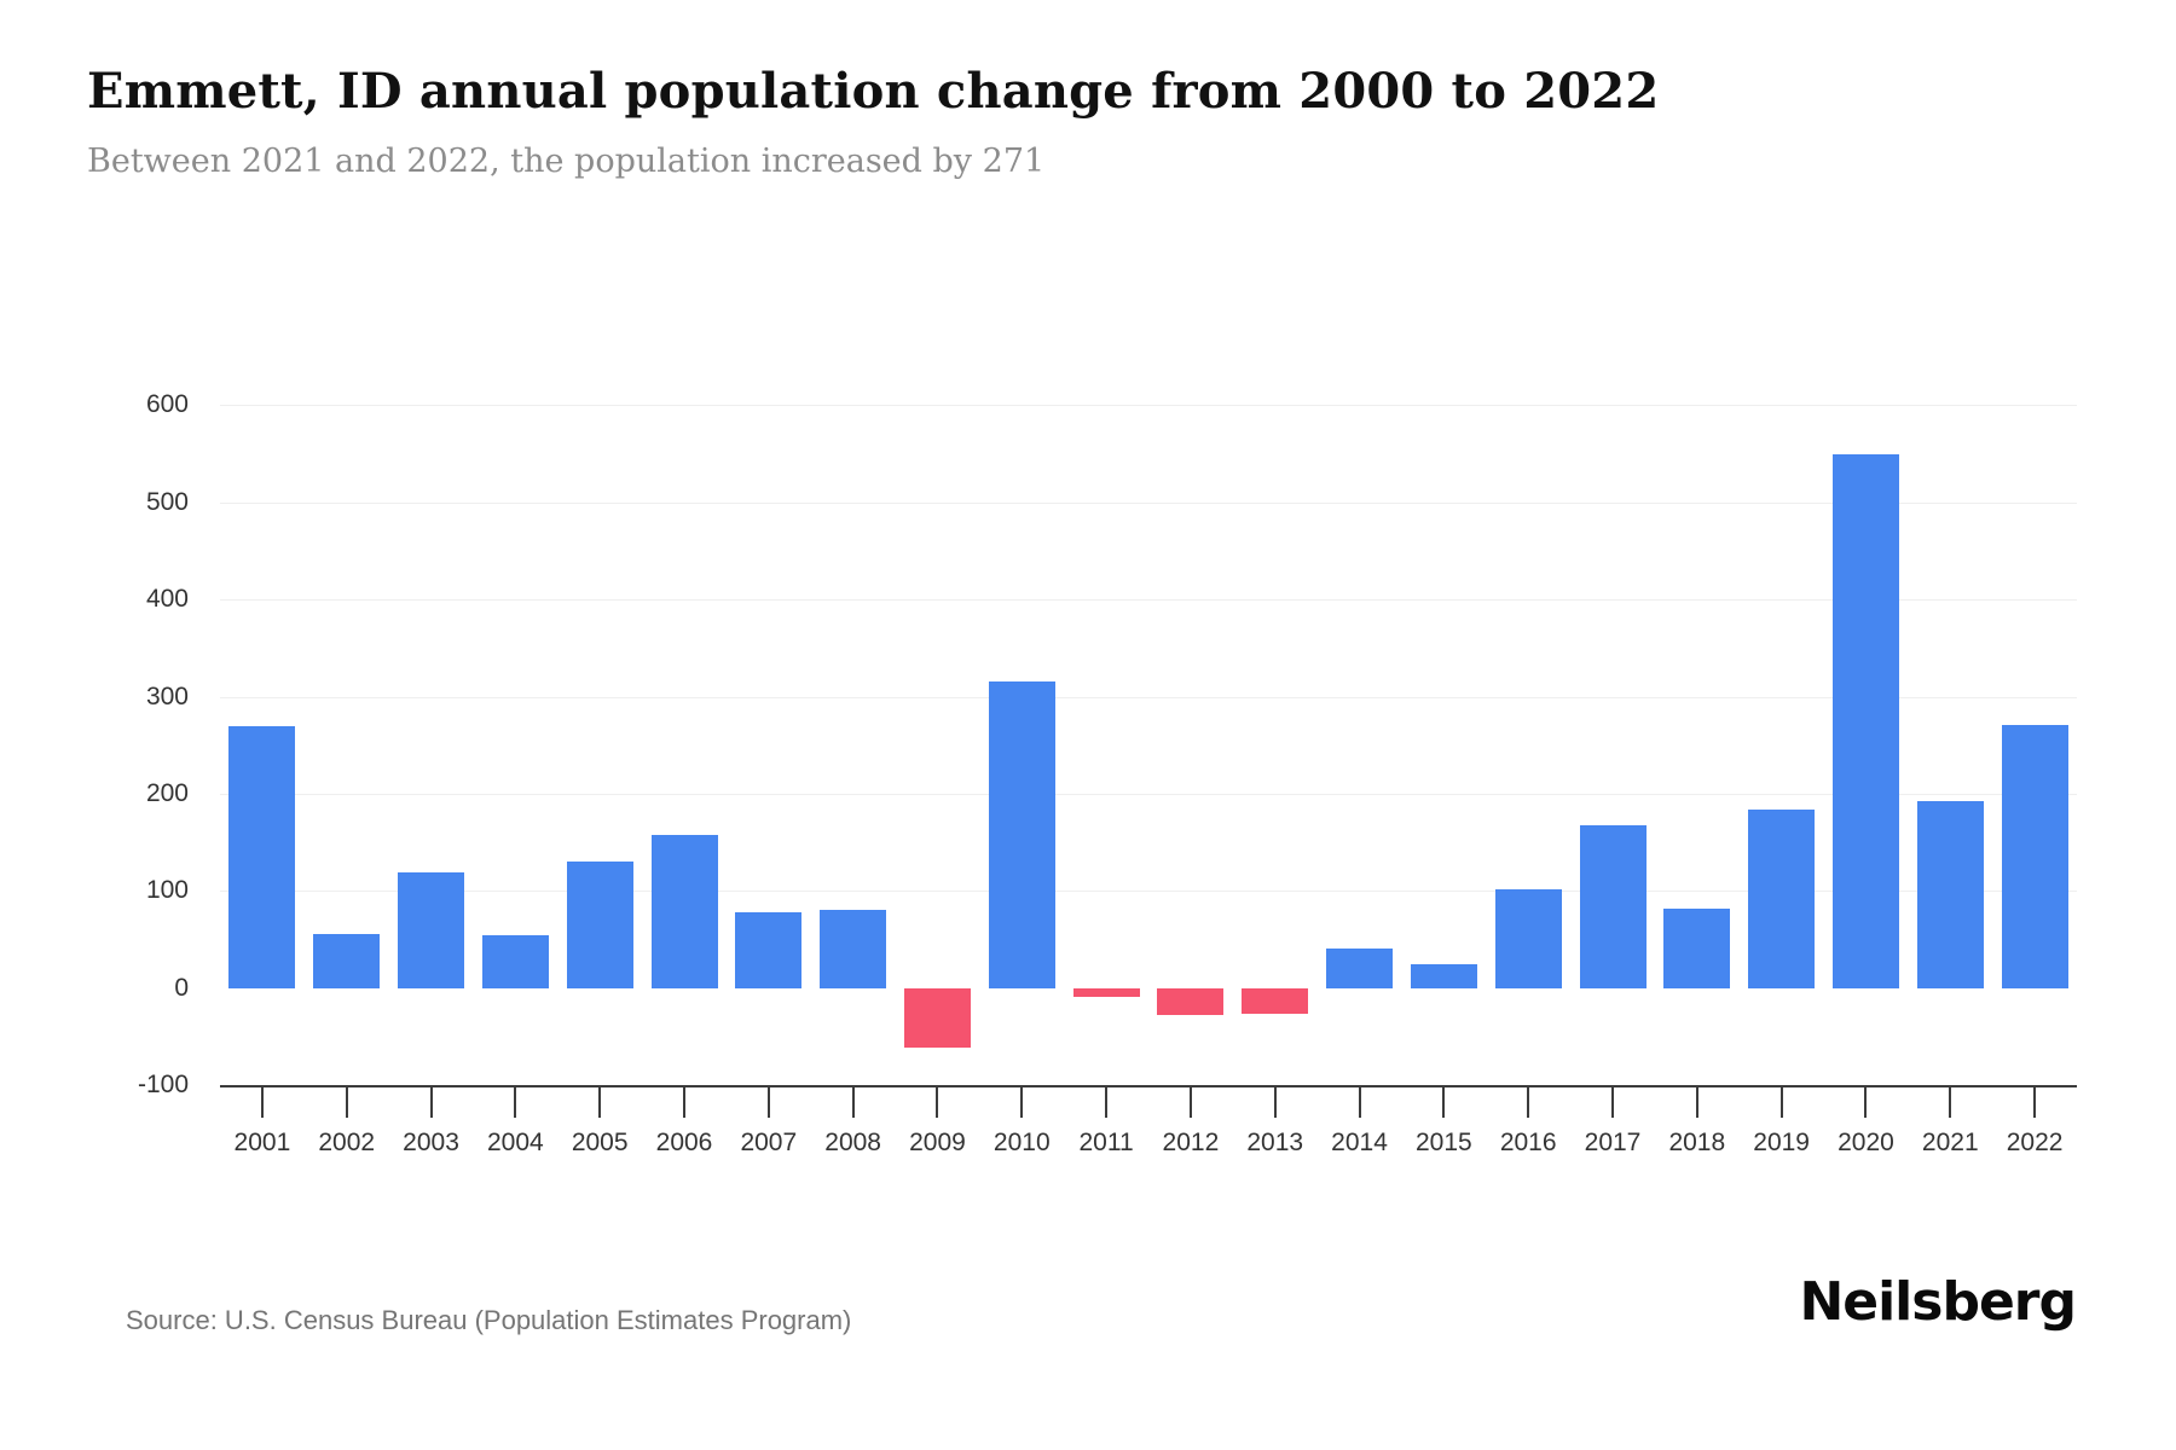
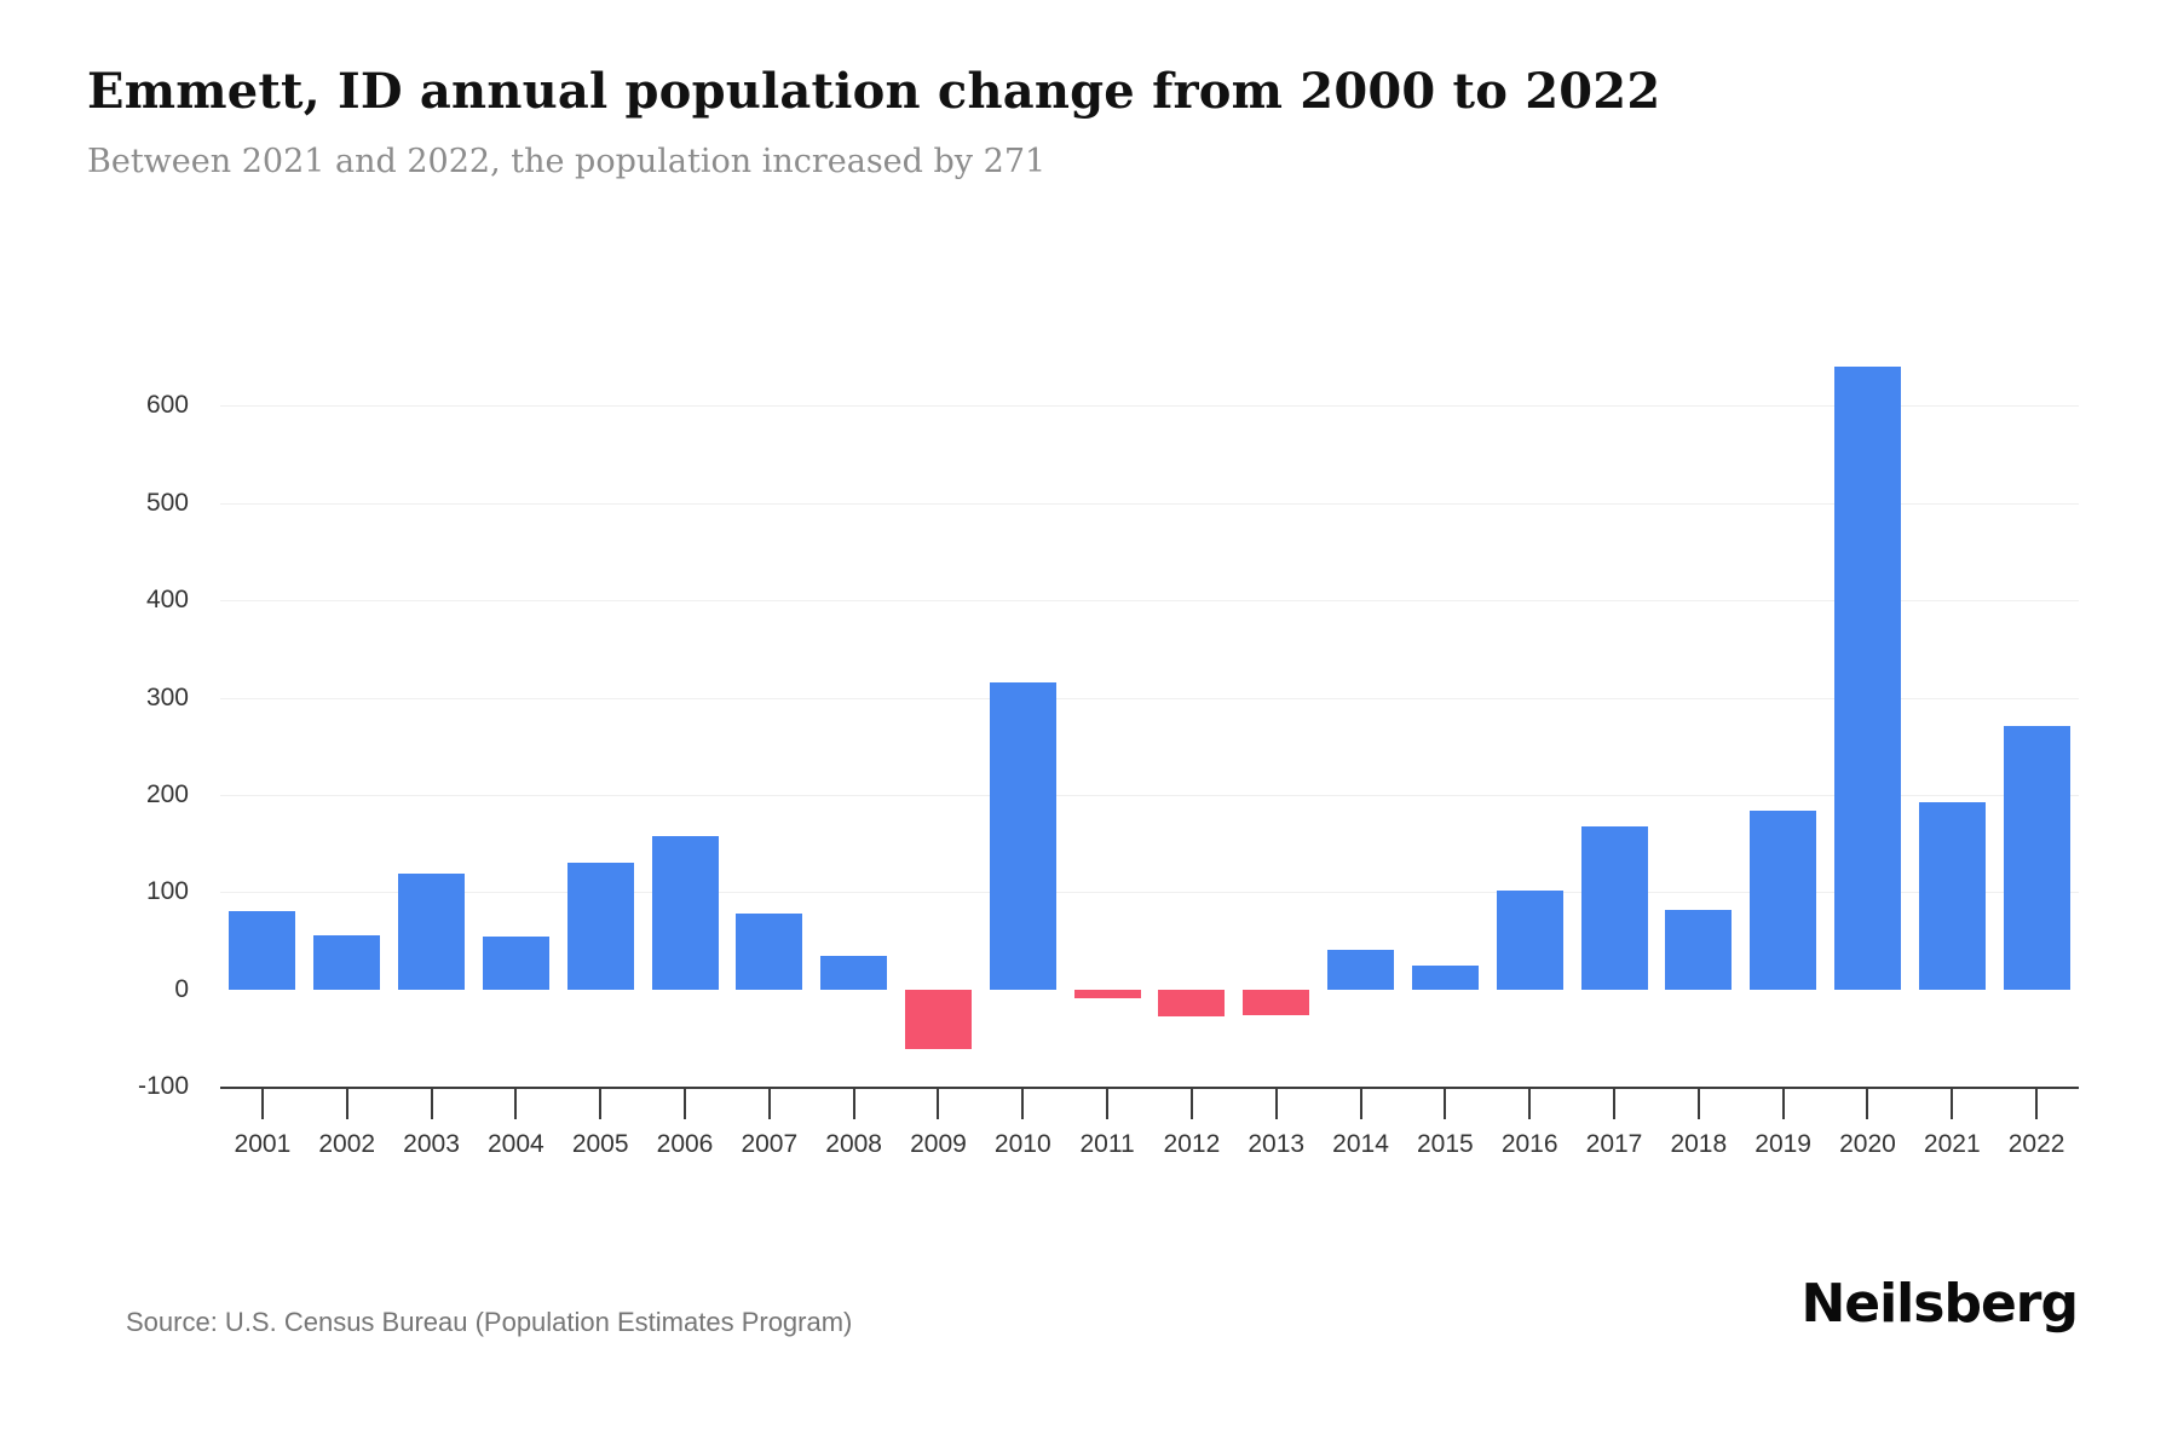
2001: 270 -> 80
2008: 80 -> 30
2020: 550 -> 640
